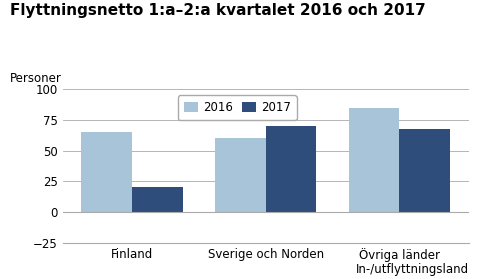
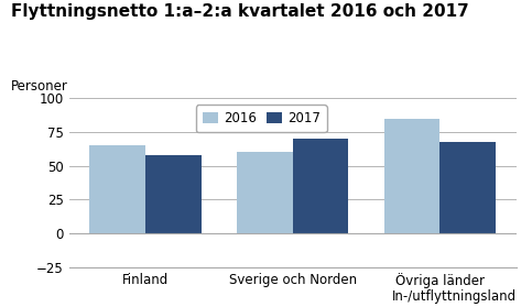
2017/Finland: 20 -> 58
